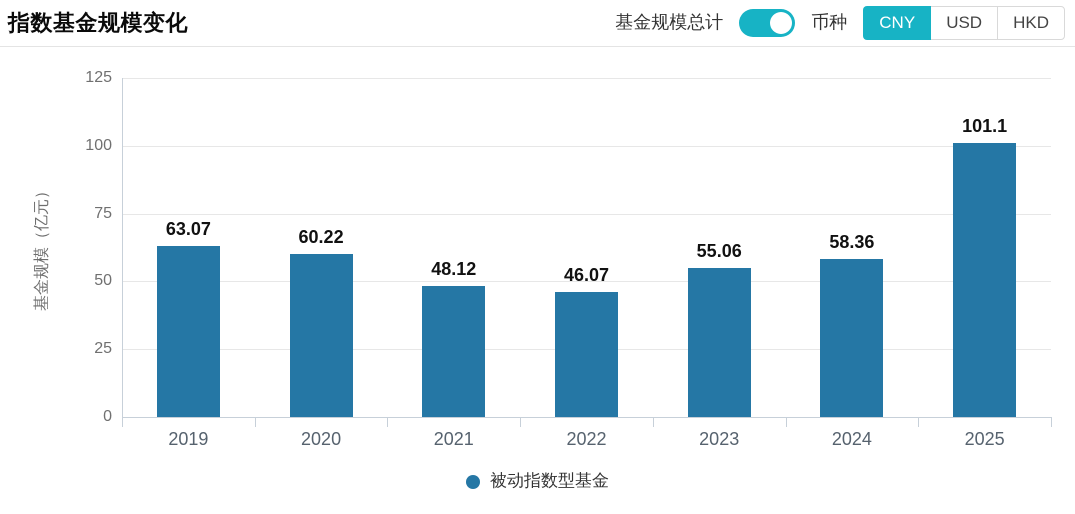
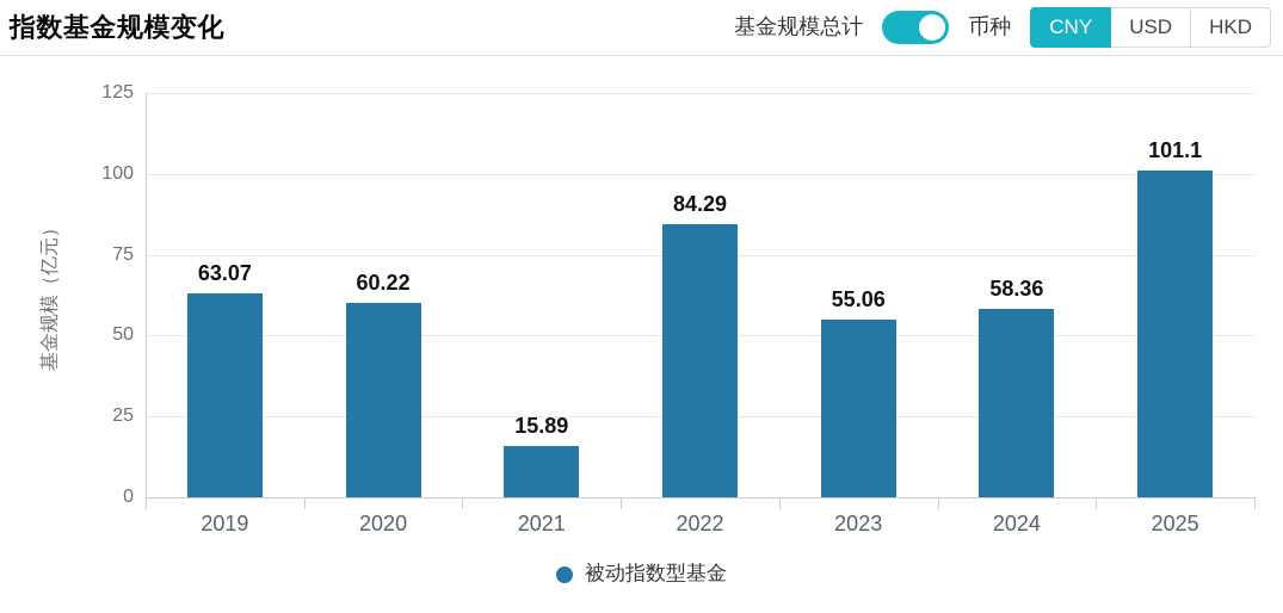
2021: 48.12 -> 15.89
2022: 46.07 -> 84.29
